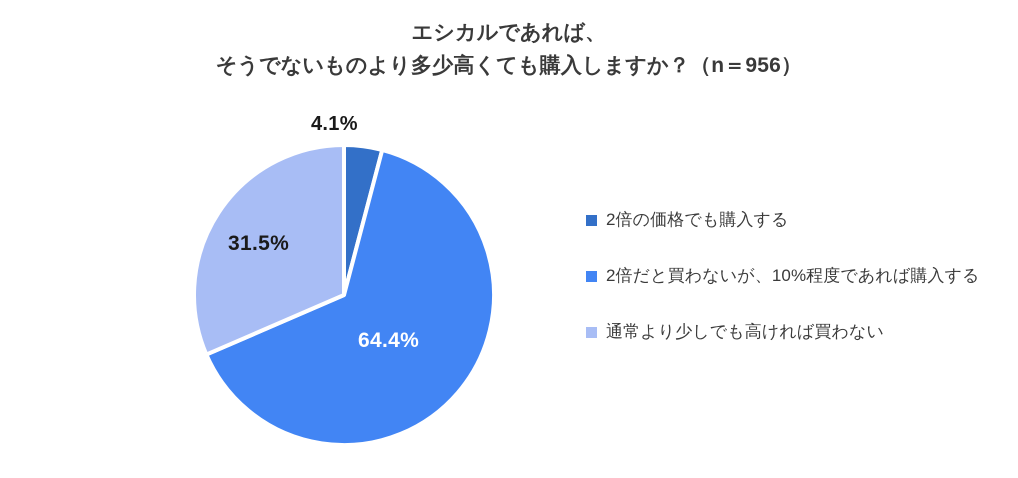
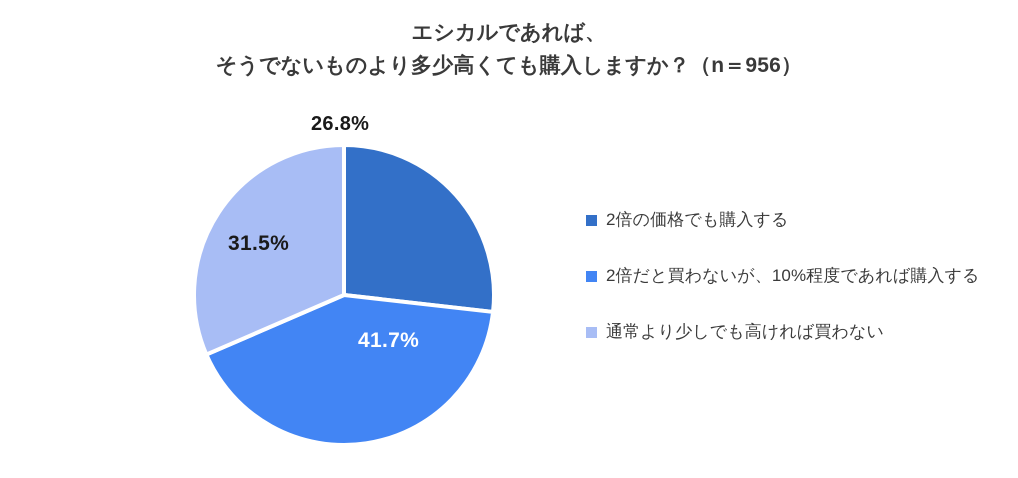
2倍の価格でも購入する: 4.1% -> 26.8%
2倍だと買わないが、10%程度であれば購入する: 64.4% -> 41.7%
